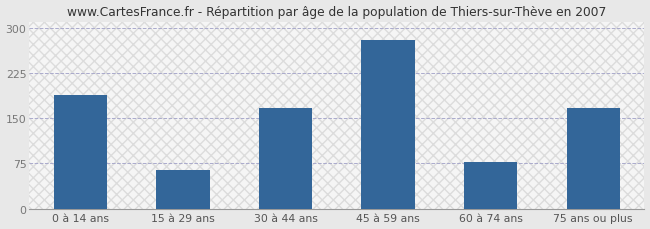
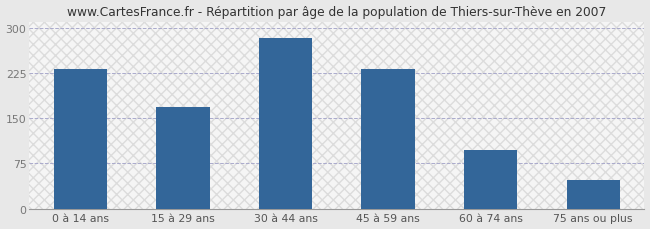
0 à 14 ans: 188 -> 232
15 à 29 ans: 64 -> 168
30 à 44 ans: 166 -> 282
45 à 59 ans: 280 -> 232
60 à 74 ans: 78 -> 97
75 ans ou plus: 166 -> 47
